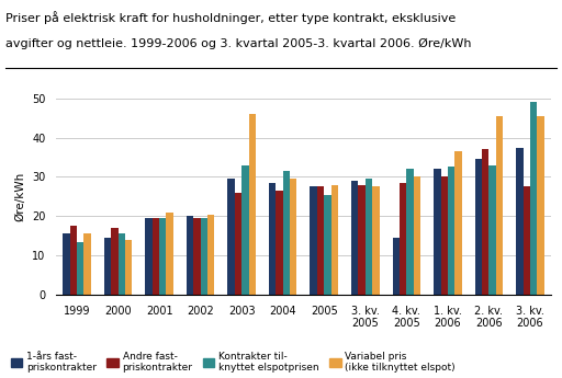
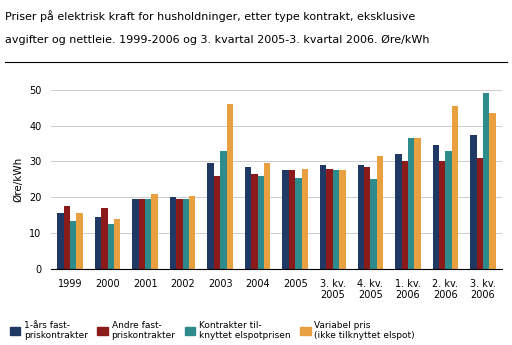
Kontrakter til- knyttet elspotprisen/2000: 15.5 -> 12.5
Kontrakter til- knyttet elspotprisen/2004: 31.5 -> 26.0
Kontrakter til- knyttet elspotprisen/3. kv. 2005: 29.5 -> 27.5
1-års fast- priskontrakter/4. kv. 2005: 14.5 -> 29.0
Kontrakter til- knyttet elspotprisen/4. kv. 2005: 32.0 -> 25.0
Variabel pris (ikke tilknyttet elspot)/4. kv. 2005: 30.0 -> 31.5
Kontrakter til- knyttet elspotprisen/1. kv. 2006: 32.5 -> 36.5
Andre fast- priskontrakter/2. kv. 2006: 37.0 -> 30.0
Andre fast- priskontrakter/3. kv. 2006: 27.5 -> 31.0
Variabel pris (ikke tilknyttet elspot)/3. kv. 2006: 45.5 -> 43.5
